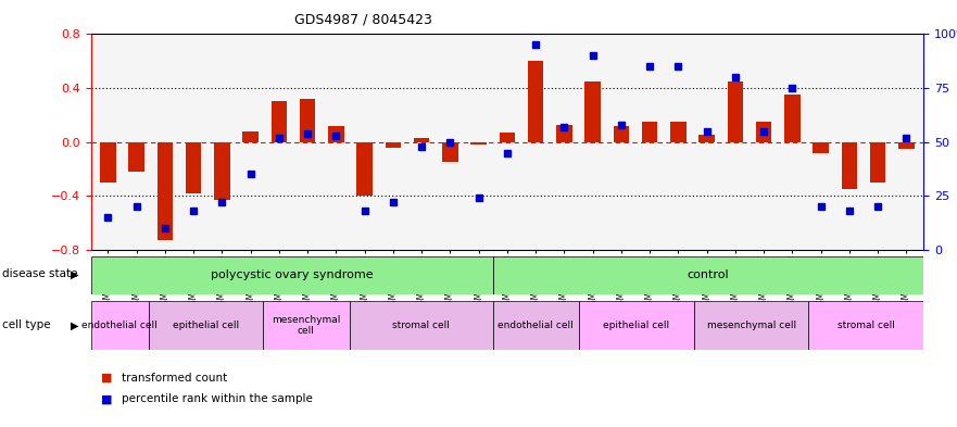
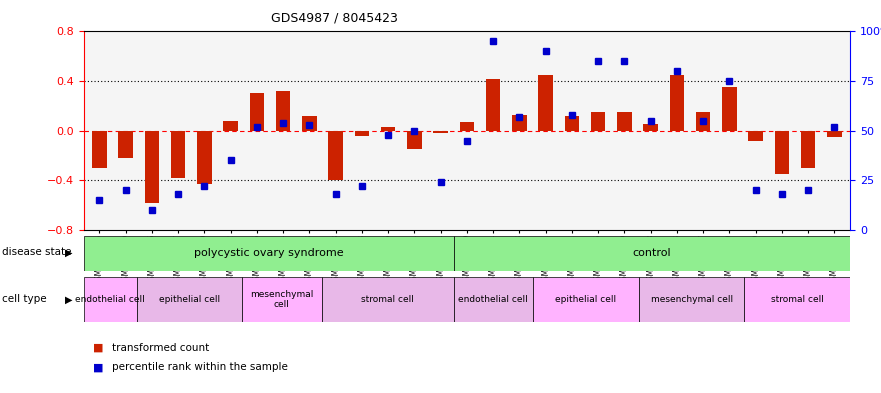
GSM1174436: -0.73 -> -0.58
GSM1174414: 0.60 -> 0.42
